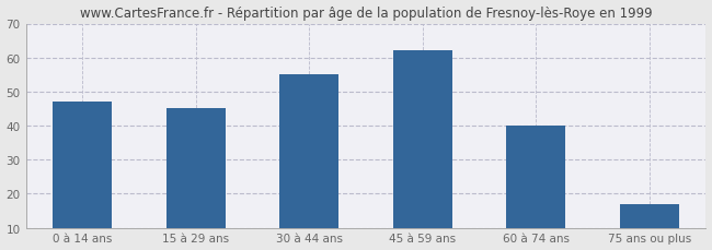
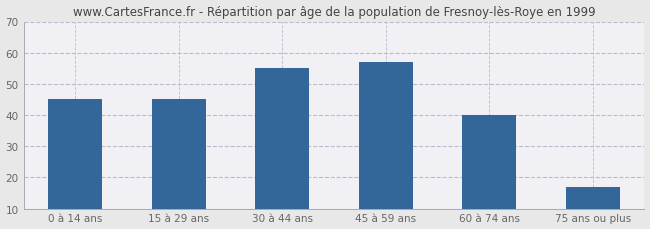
0 à 14 ans: 47 -> 45
45 à 59 ans: 62 -> 57
